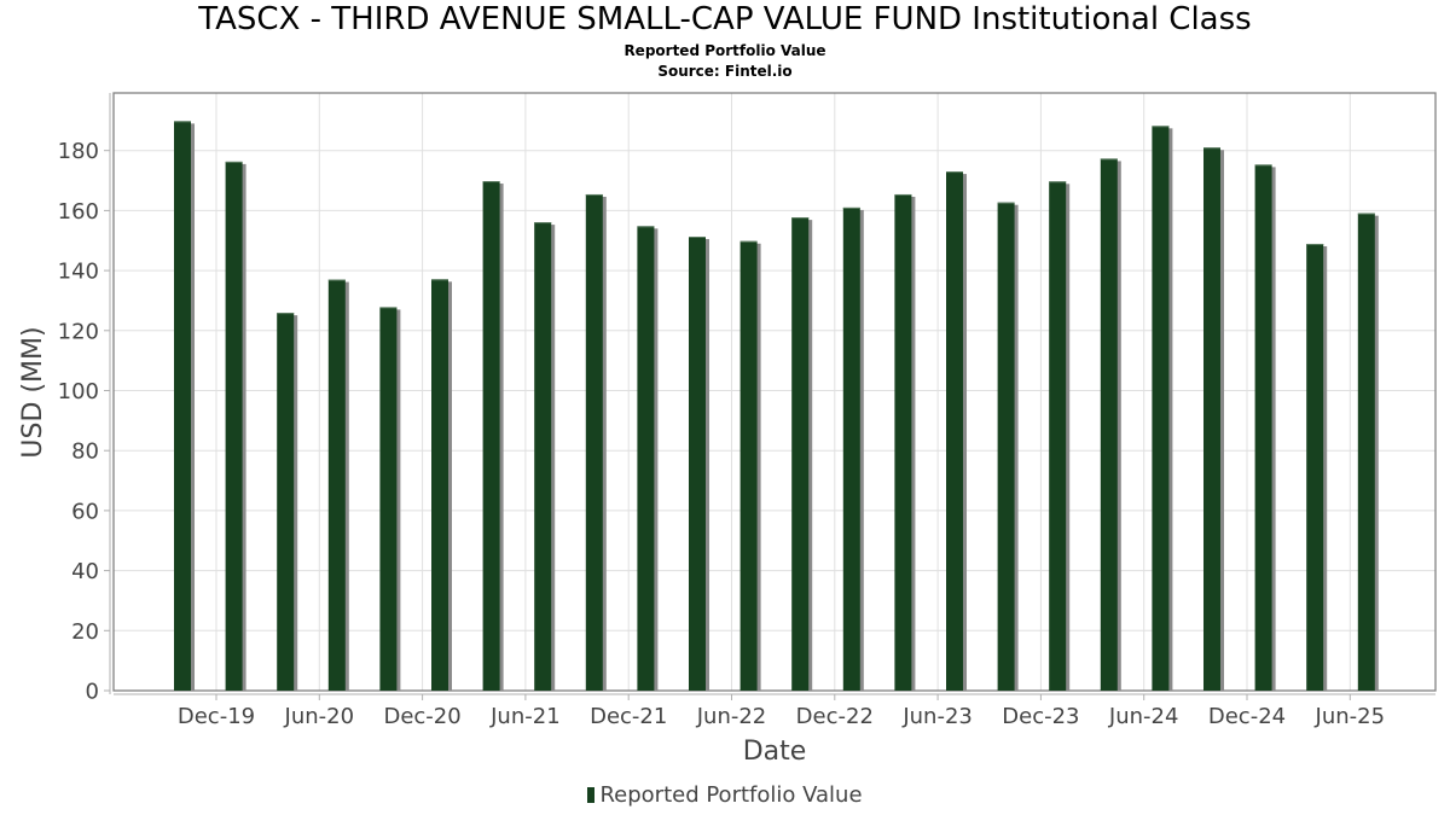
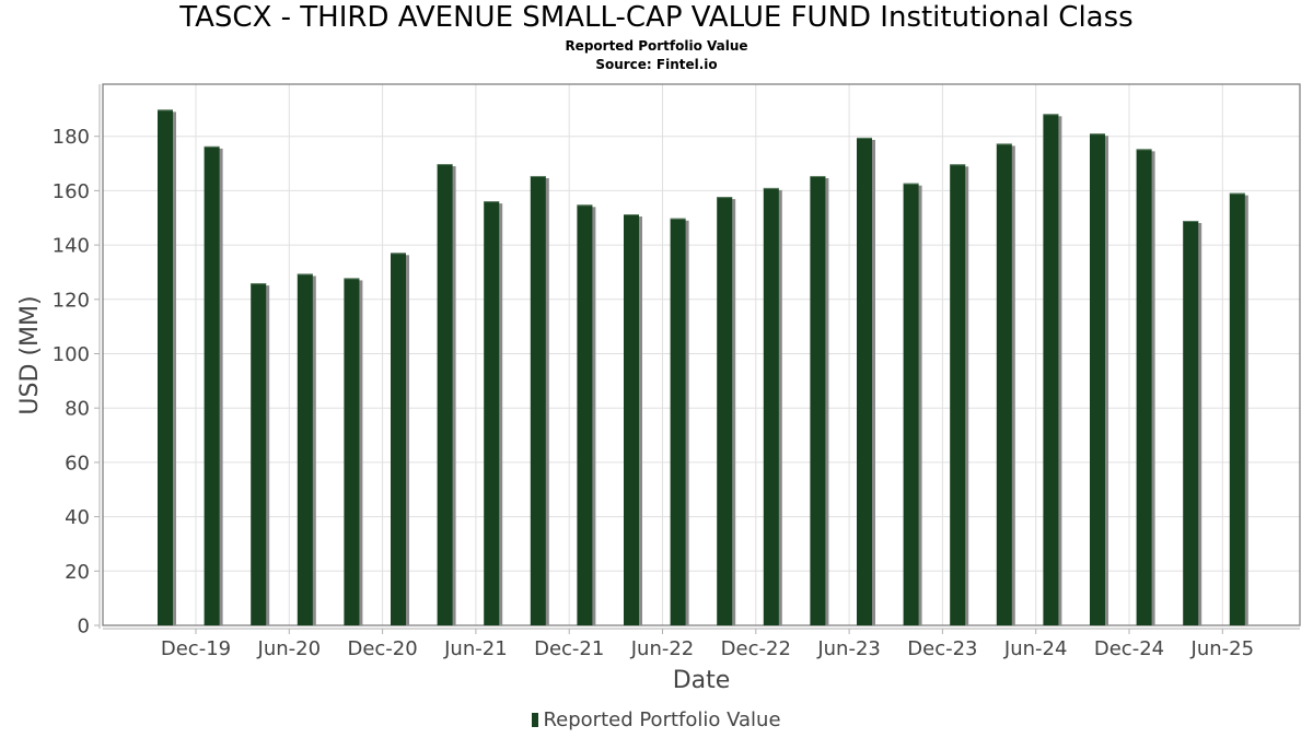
Jun-20: 137 -> 129
Jun-23: 173 -> 180
